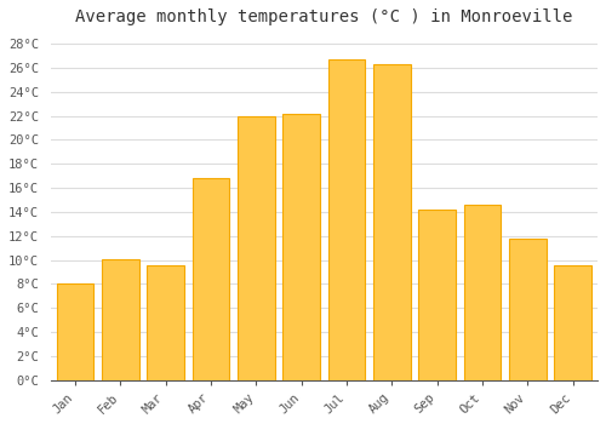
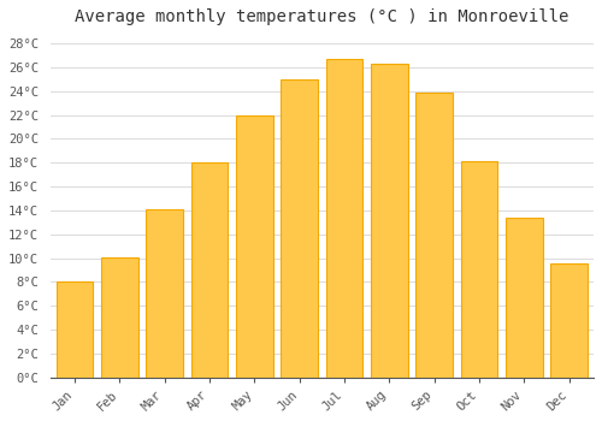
Mar: 9.6°C -> 14.1°C
Apr: 16.8°C -> 18.0°C
Jun: 22.2°C -> 25.0°C
Sep: 14.2°C -> 23.9°C
Oct: 14.6°C -> 18.1°C
Nov: 11.8°C -> 13.4°C
